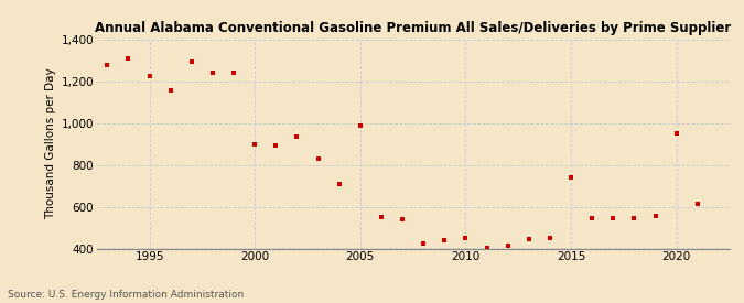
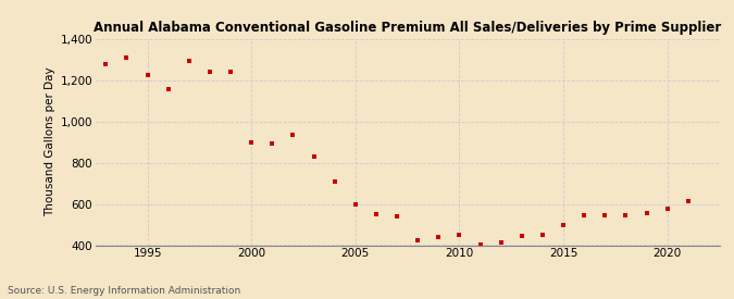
2005: 990 -> 600
2015: 740 -> 500
2020: 950 -> 580
